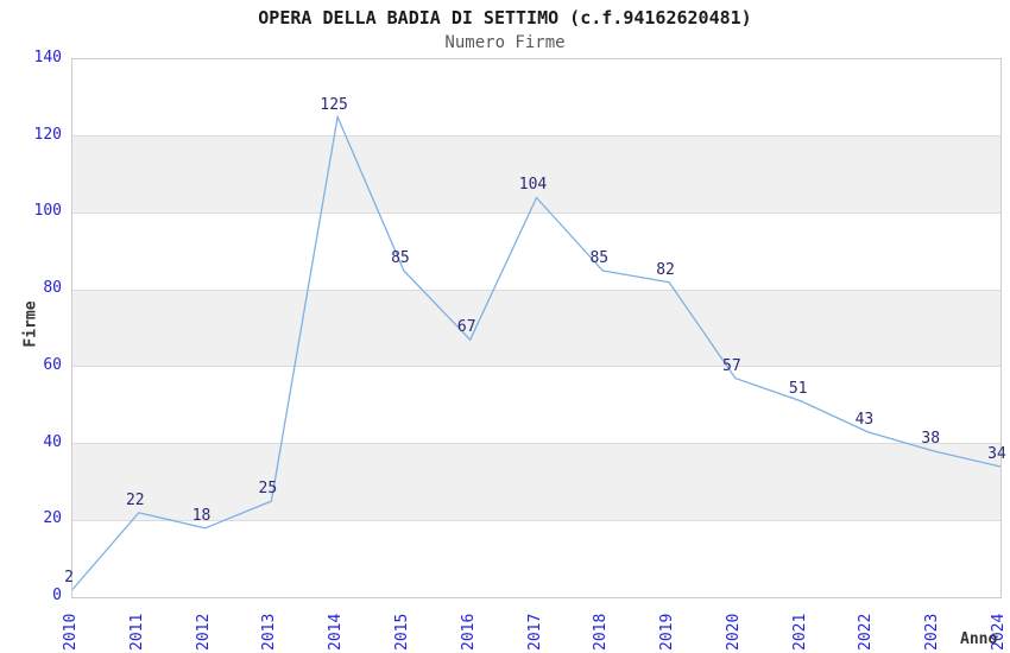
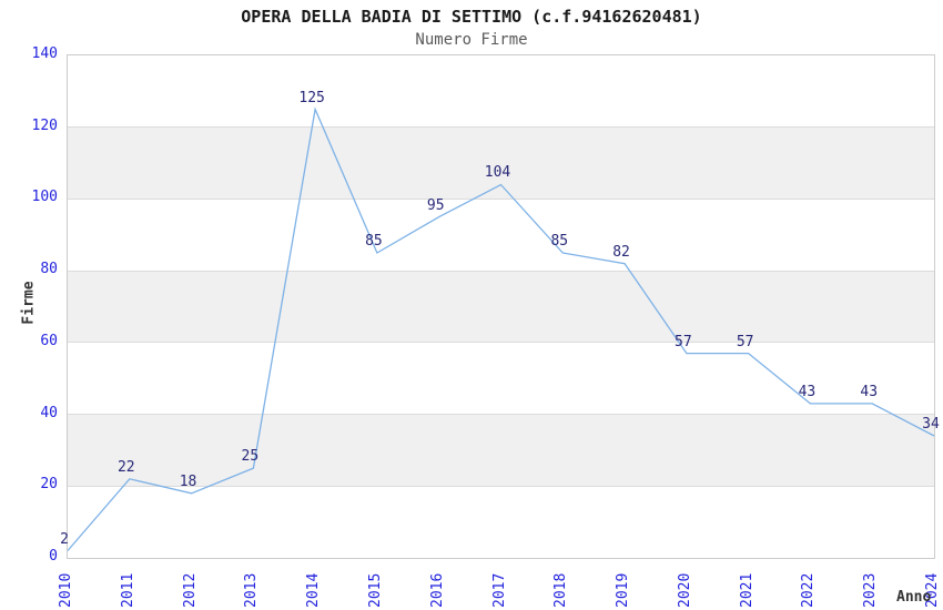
2016: 67 -> 95
2021: 51 -> 57
2023: 38 -> 43
